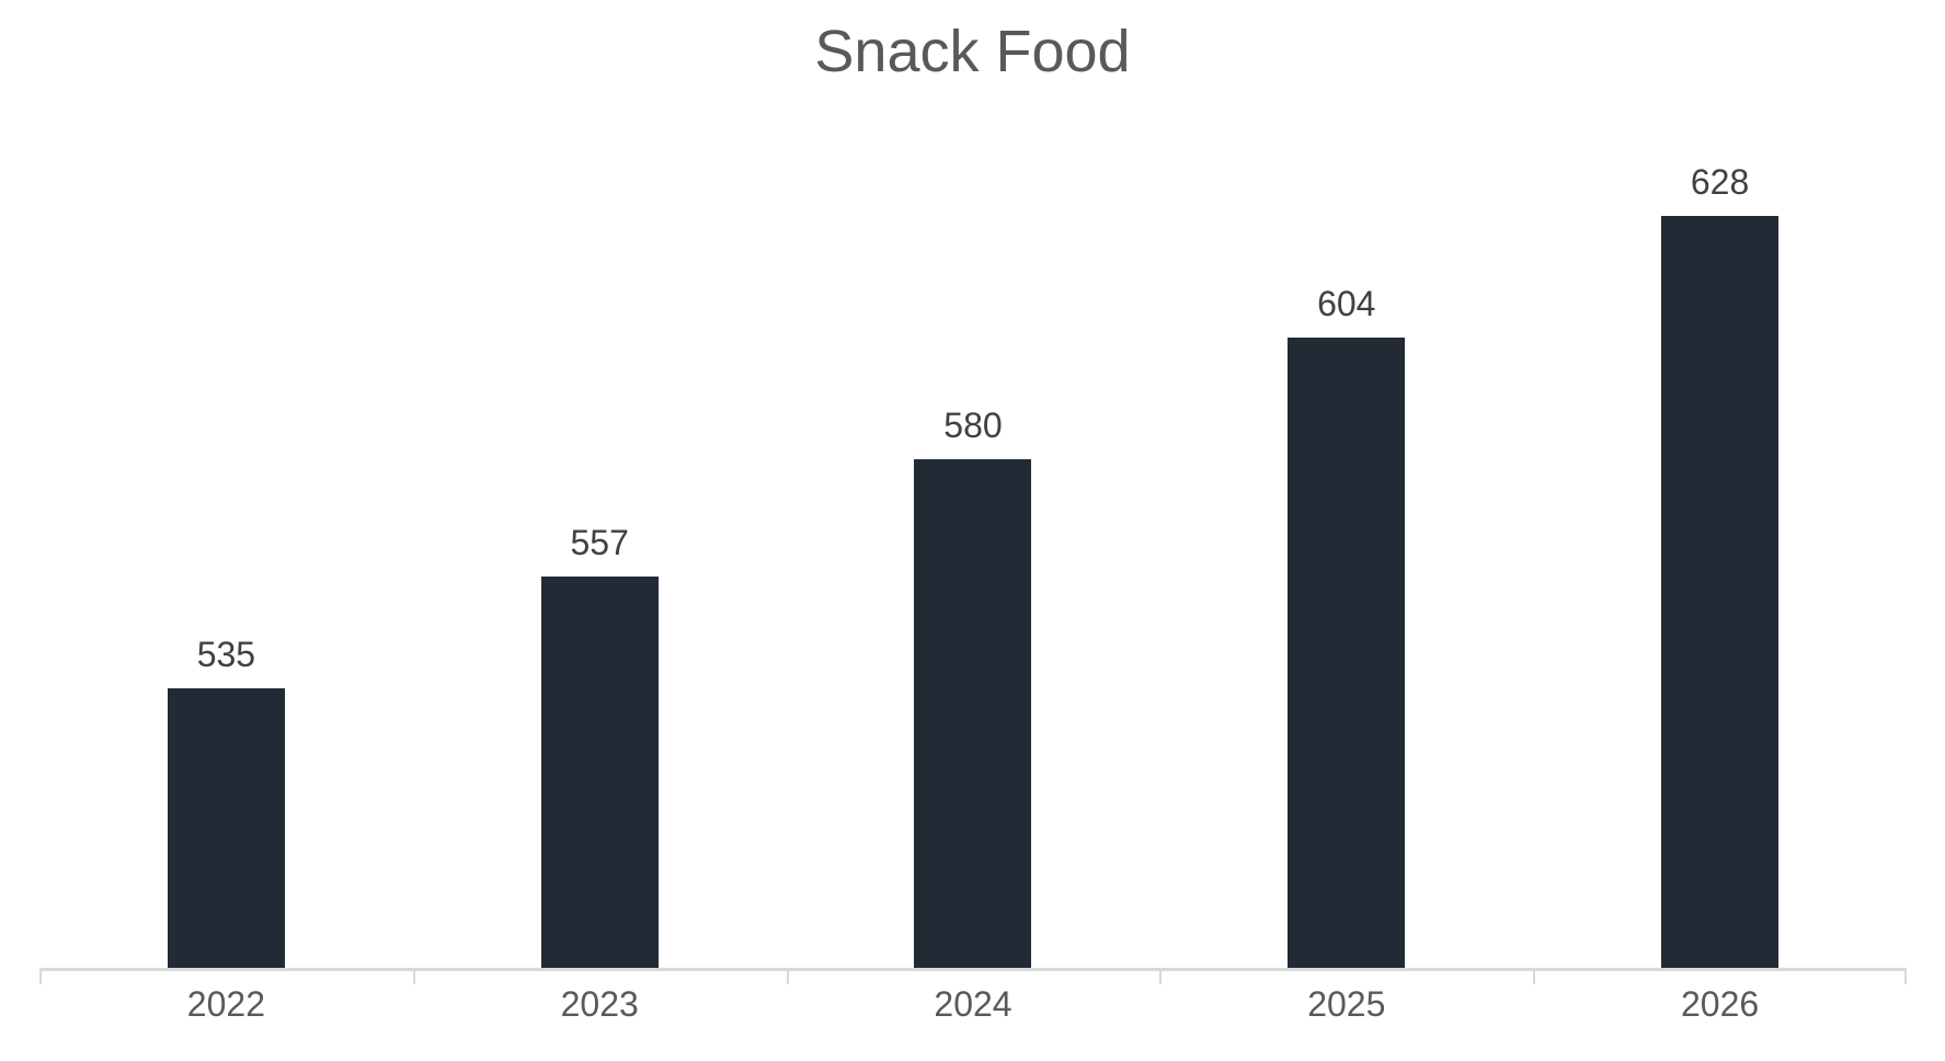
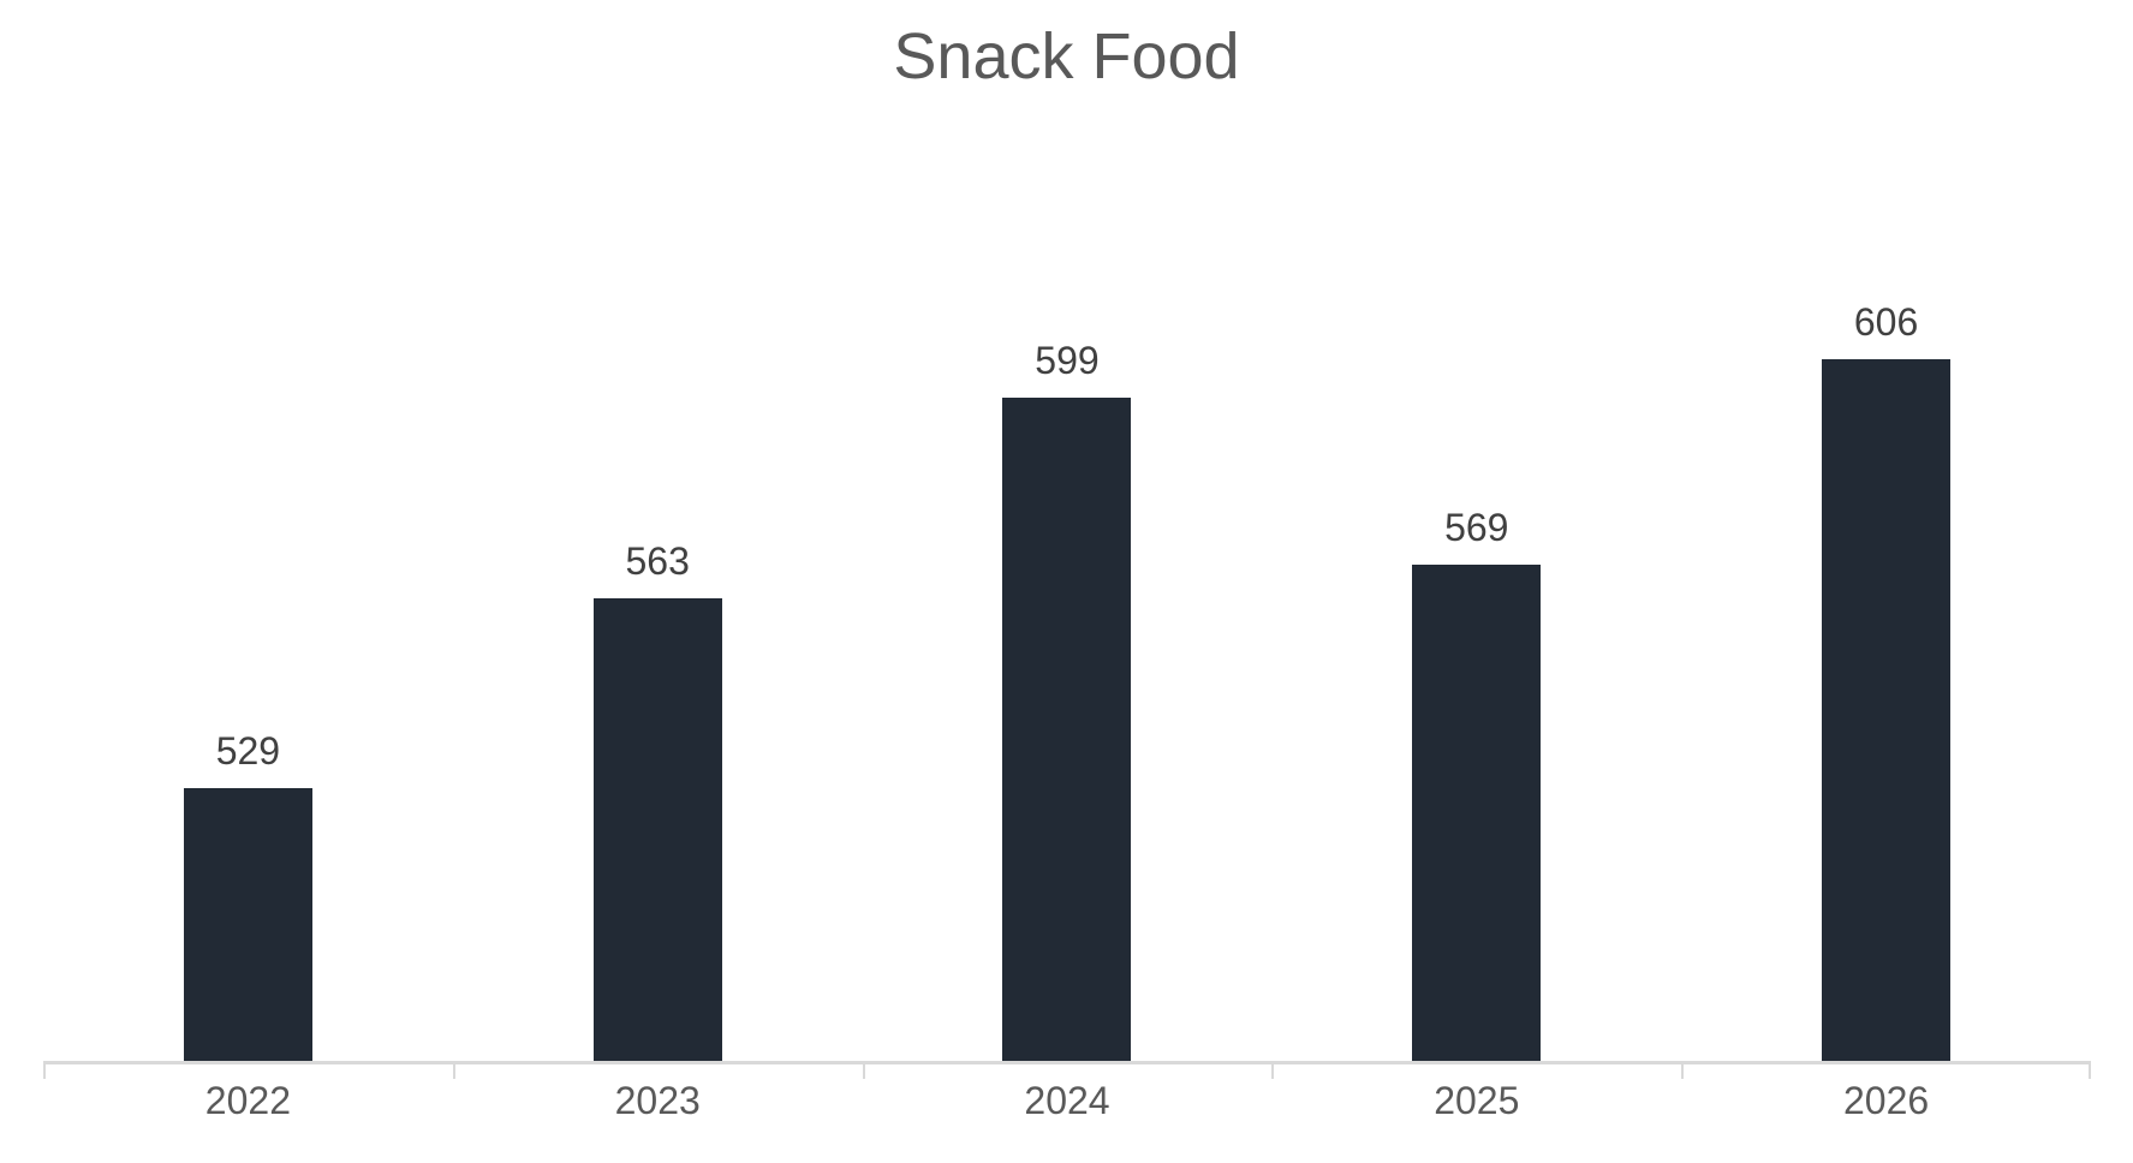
2022: 535 -> 529
2023: 557 -> 563
2024: 580 -> 599
2025: 604 -> 569
2026: 628 -> 606
